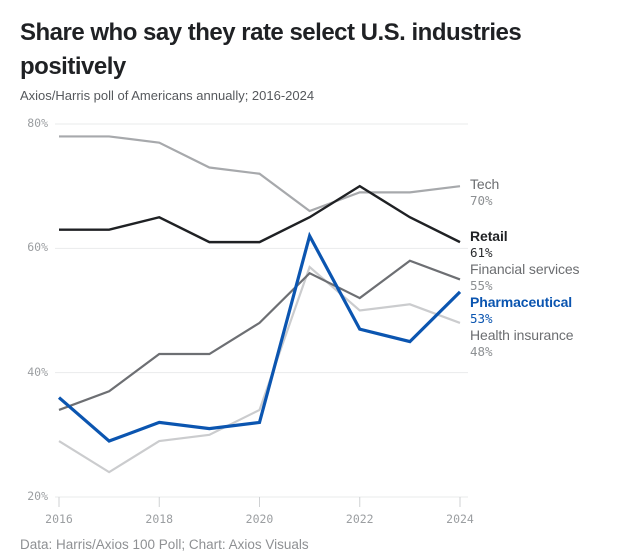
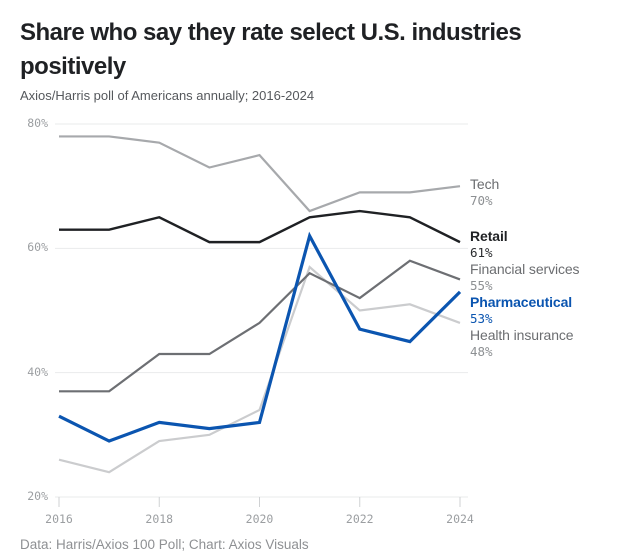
Financial services/2016: 34% -> 37%
Pharmaceutical/2016: 36% -> 33%
Health insurance/2016: 29% -> 26%
Tech/2020: 72% -> 75%
Retail/2022: 70% -> 66%
